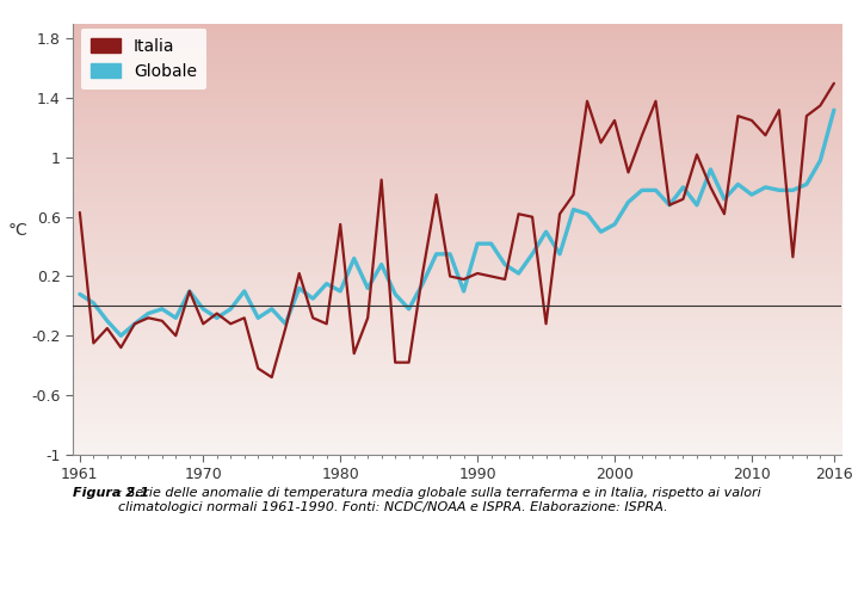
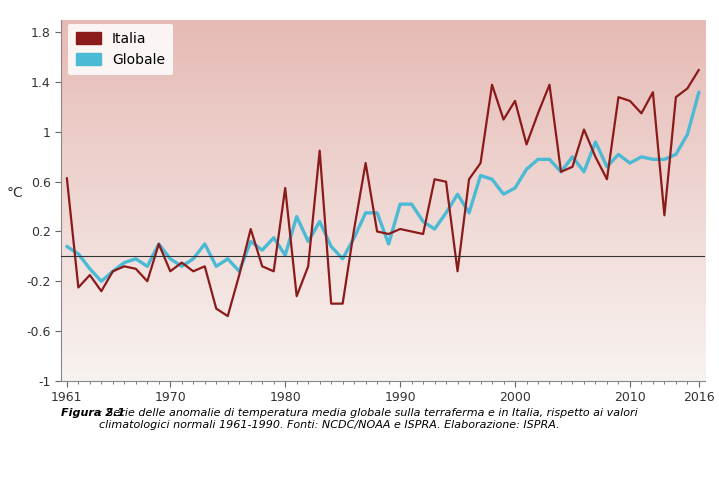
Globale/1980: 0.10 -> 0.01
